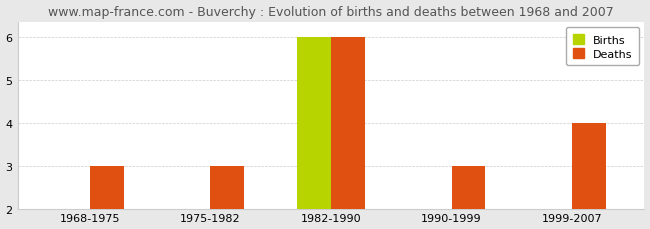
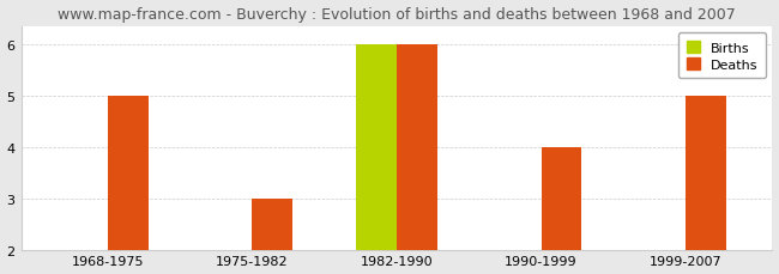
Deaths/1968-1975: 3 -> 5
Deaths/1990-1999: 3 -> 4
Deaths/1999-2007: 4 -> 5
